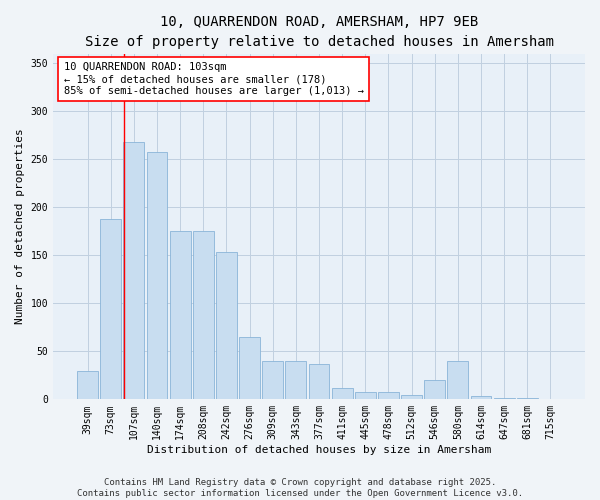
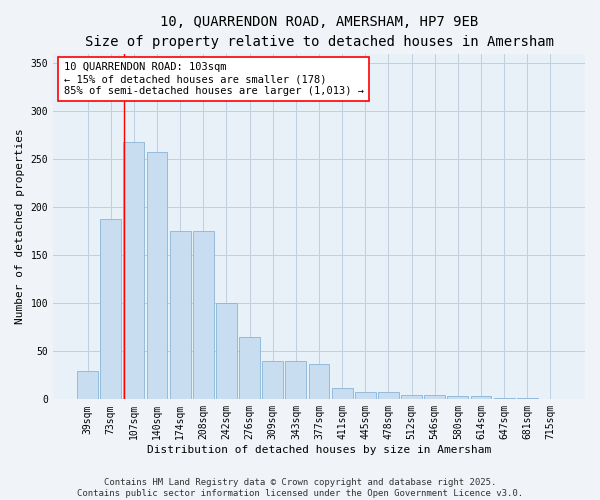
242sqm: 154 -> 100
546sqm: 20 -> 5
580sqm: 40 -> 3
